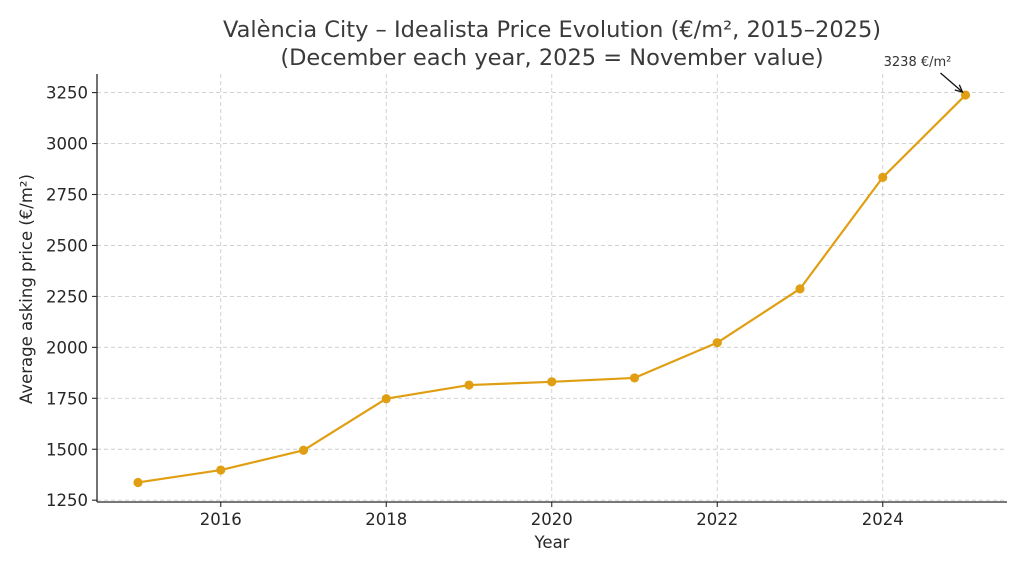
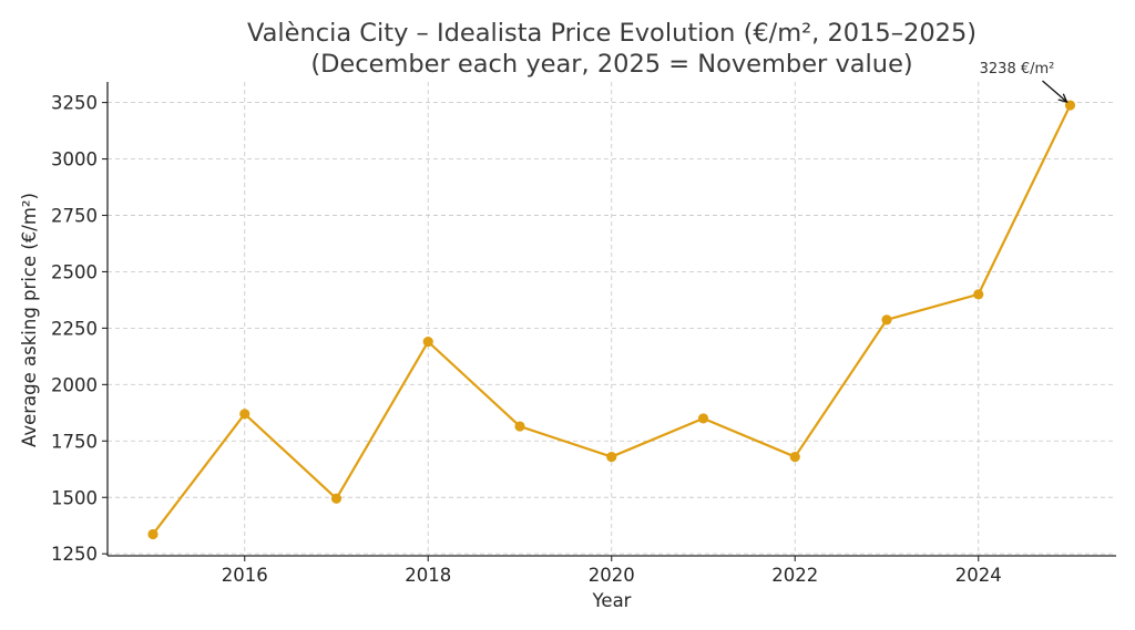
2016: 1400 -> 1870
2018: 1750 -> 2190
2020: 1830 -> 1680
2022: 2020 -> 1680
2024: 2830 -> 2400
